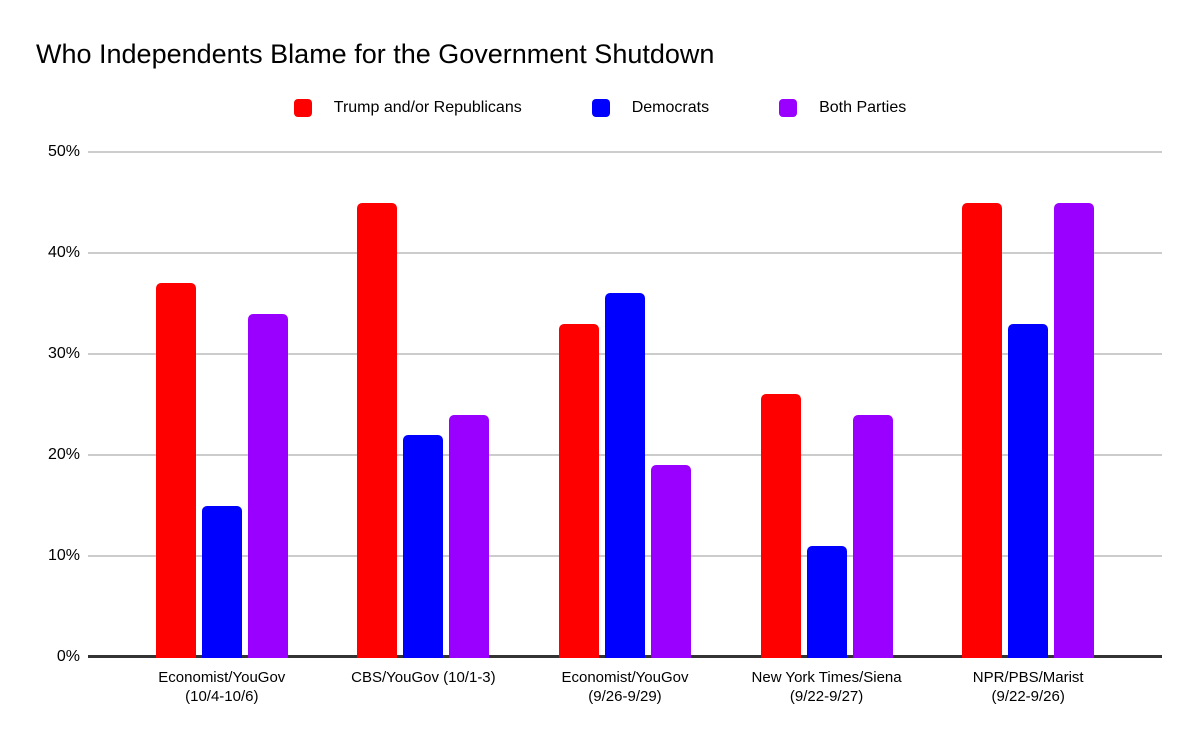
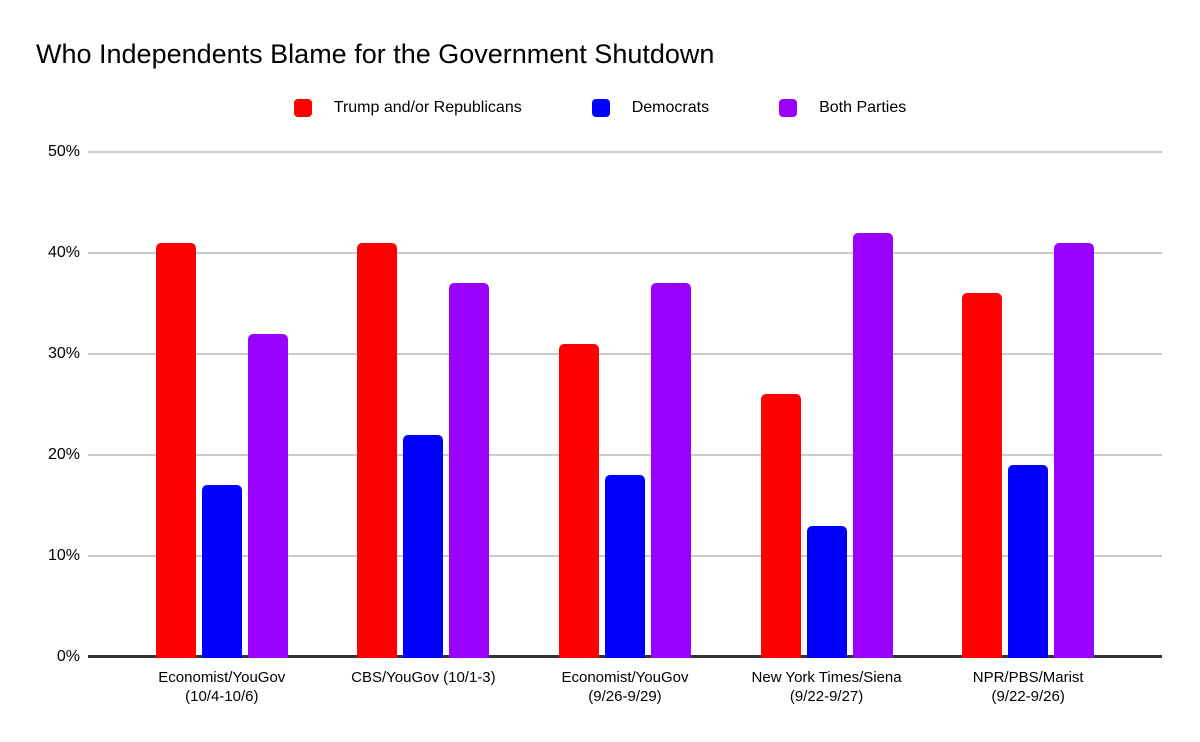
Trump and/or Republicans/Economist/YouGov (10/4-10/6): 37% -> 41%
Democrats/Economist/YouGov (10/4-10/6): 15% -> 17%
Both Parties/Economist/YouGov (10/4-10/6): 34% -> 32%
Trump and/or Republicans/CBS/YouGov (10/1-3): 45% -> 41%
Both Parties/CBS/YouGov (10/1-3): 24% -> 37%
Trump and/or Republicans/Economist/YouGov (9/26-9/29): 33% -> 31%
Democrats/Economist/YouGov (9/26-9/29): 36% -> 18%
Both Parties/Economist/YouGov (9/26-9/29): 19% -> 37%
Democrats/New York Times/Siena (9/22-9/27): 11% -> 13%
Both Parties/New York Times/Siena (9/22-9/27): 24% -> 42%
Trump and/or Republicans/NPR/PBS/Marist (9/22-9/26): 45% -> 36%
Democrats/NPR/PBS/Marist (9/22-9/26): 33% -> 19%
Both Parties/NPR/PBS/Marist (9/22-9/26): 45% -> 41%
